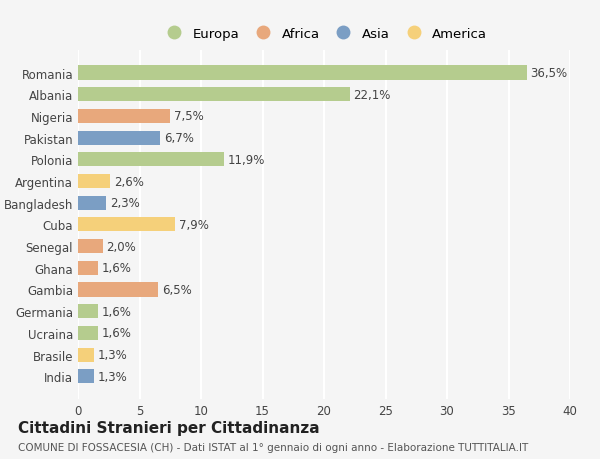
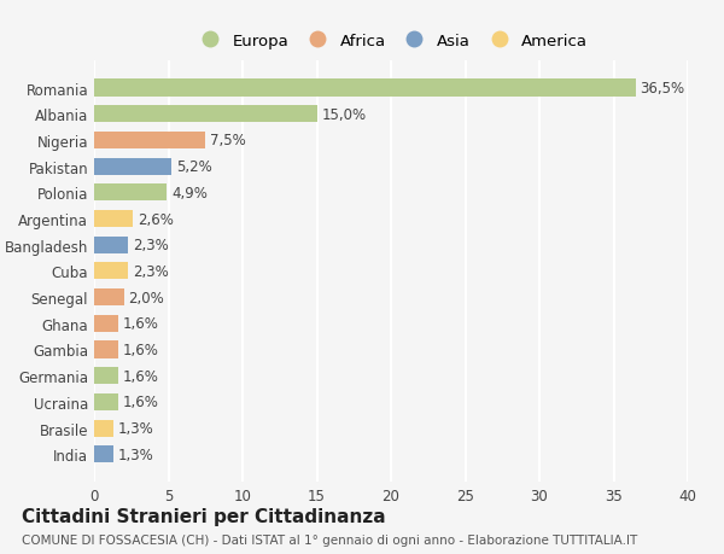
Albania: 22,1% -> 15,0%
Pakistan: 6,7% -> 5,2%
Polonia: 11,9% -> 4,9%
Cuba: 7,9% -> 2,3%
Gambia: 6,5% -> 1,6%
